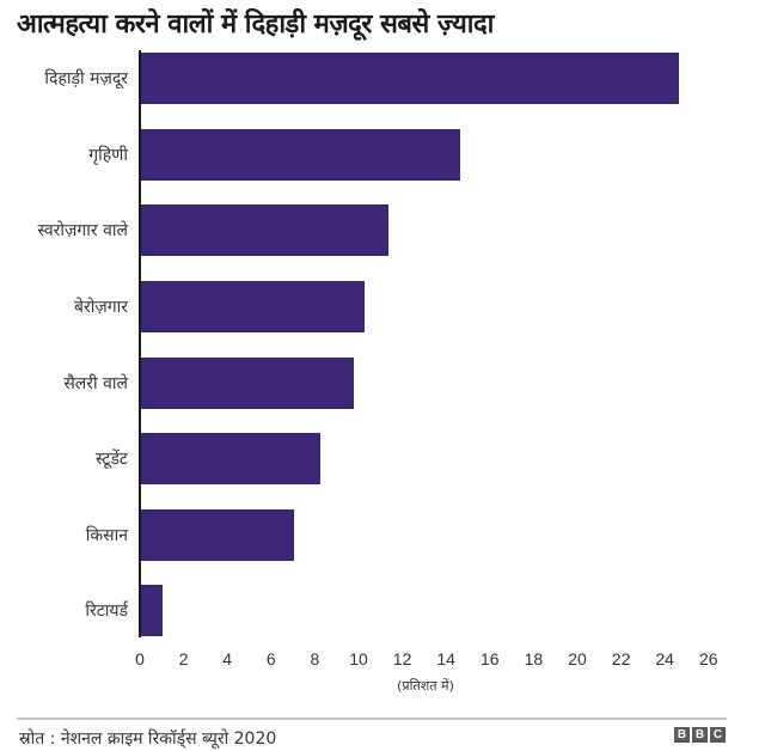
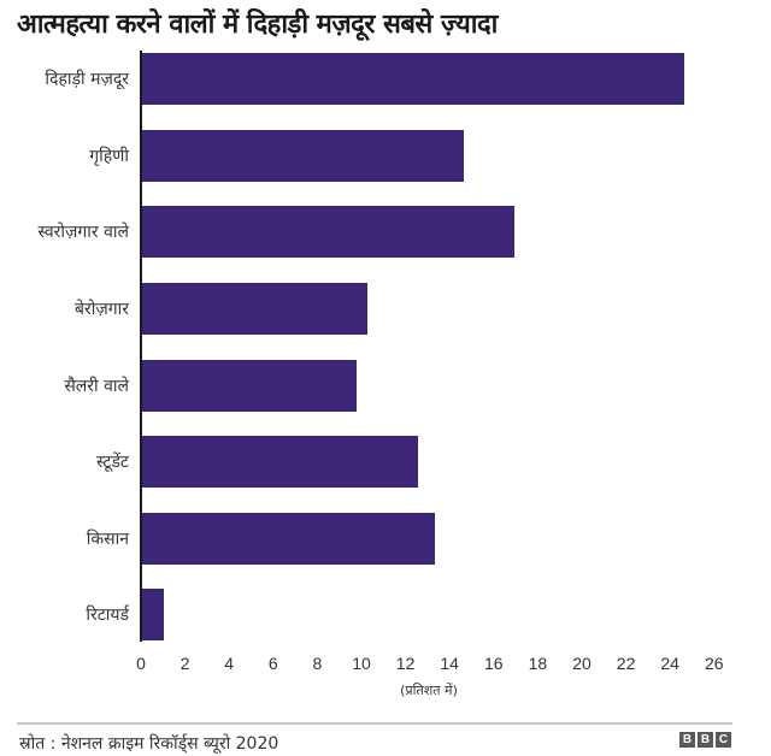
स्वरोज़गार वाले: 11.3 -> 16.9
स्टूडेंट: 8.2 -> 12.5
किसान: 7.0 -> 13.3
